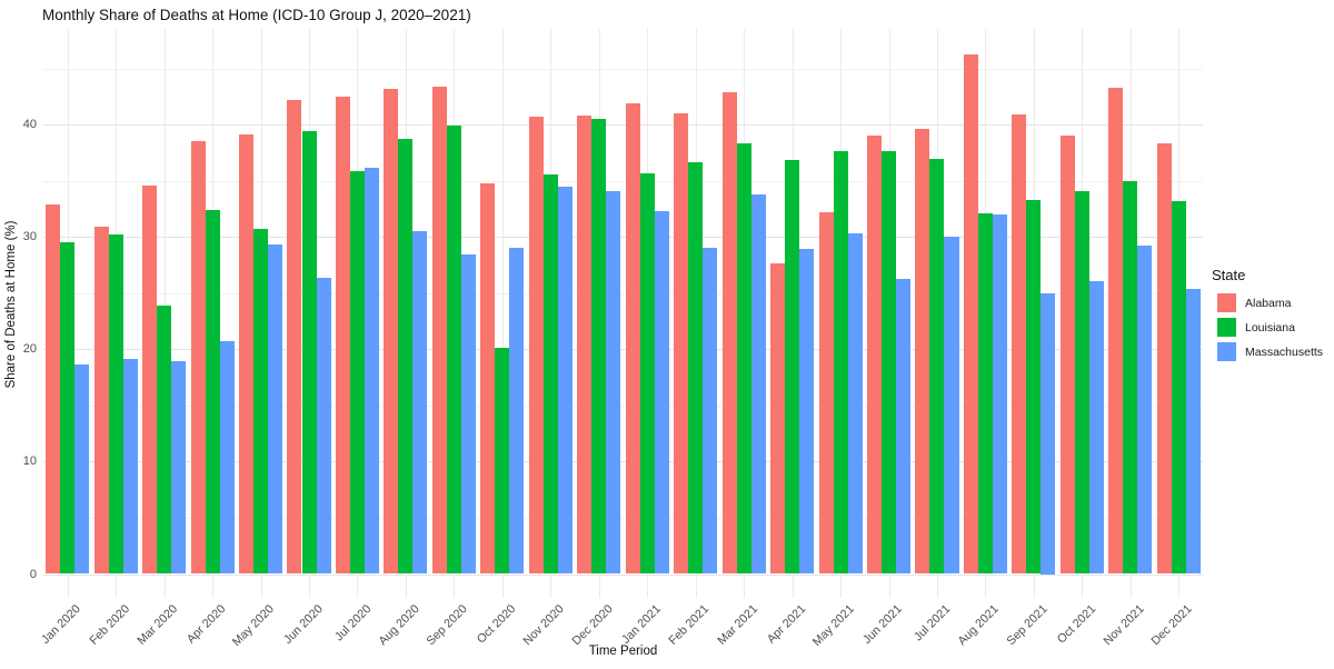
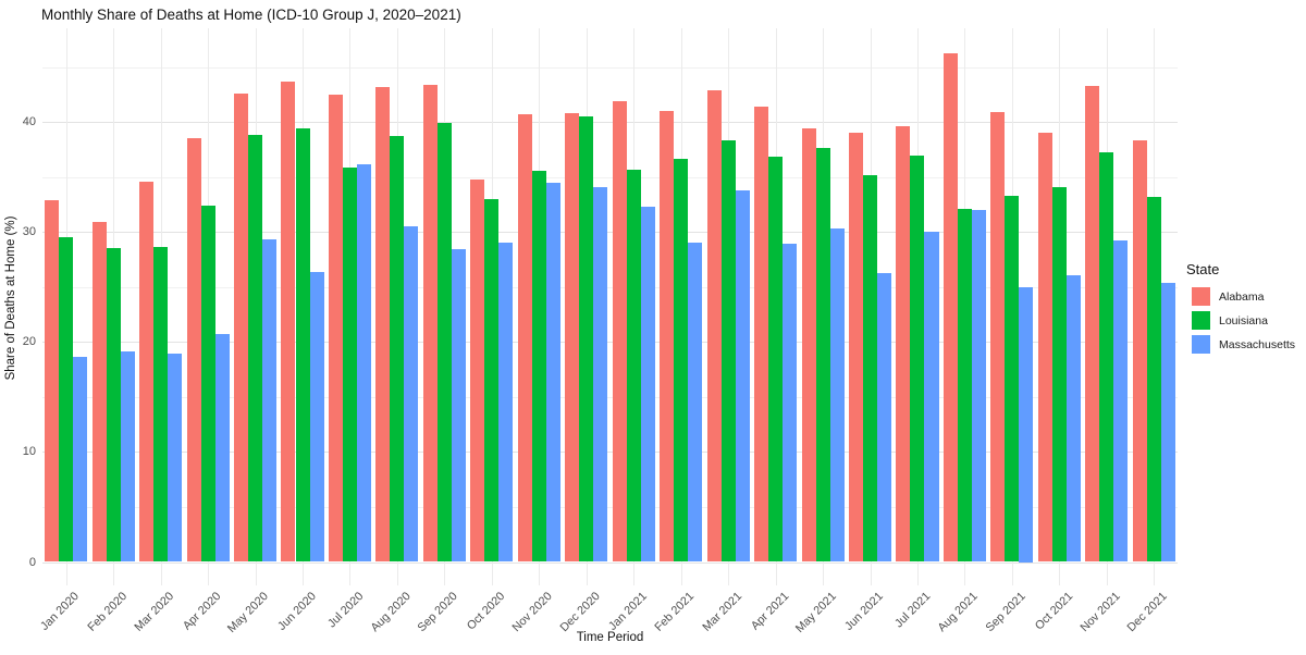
Louisiana/Feb 2020: 30.2 -> 28.5
Louisiana/Mar 2020: 23.9 -> 28.6
Alabama/May 2020: 39.1 -> 42.6
Louisiana/May 2020: 30.7 -> 38.8
Alabama/Jun 2020: 42.2 -> 43.7
Louisiana/Oct 2020: 20.1 -> 33.0
Alabama/Apr 2021: 27.6 -> 41.4
Alabama/May 2021: 32.2 -> 39.4
Louisiana/Jun 2021: 37.6 -> 35.2
Louisiana/Nov 2021: 35.0 -> 37.2
